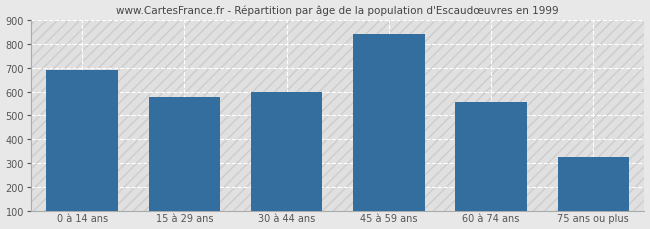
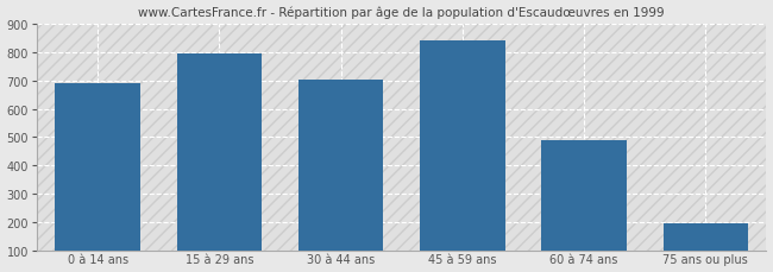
15 à 29 ans: 575 -> 795
30 à 44 ans: 600 -> 703
60 à 74 ans: 555 -> 490
75 ans ou plus: 325 -> 197
